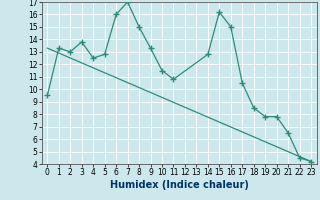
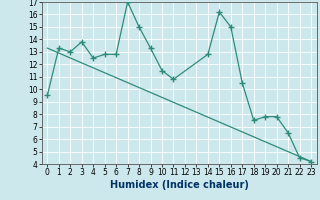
6: 16.0 -> 12.8
18: 8.5 -> 7.5
